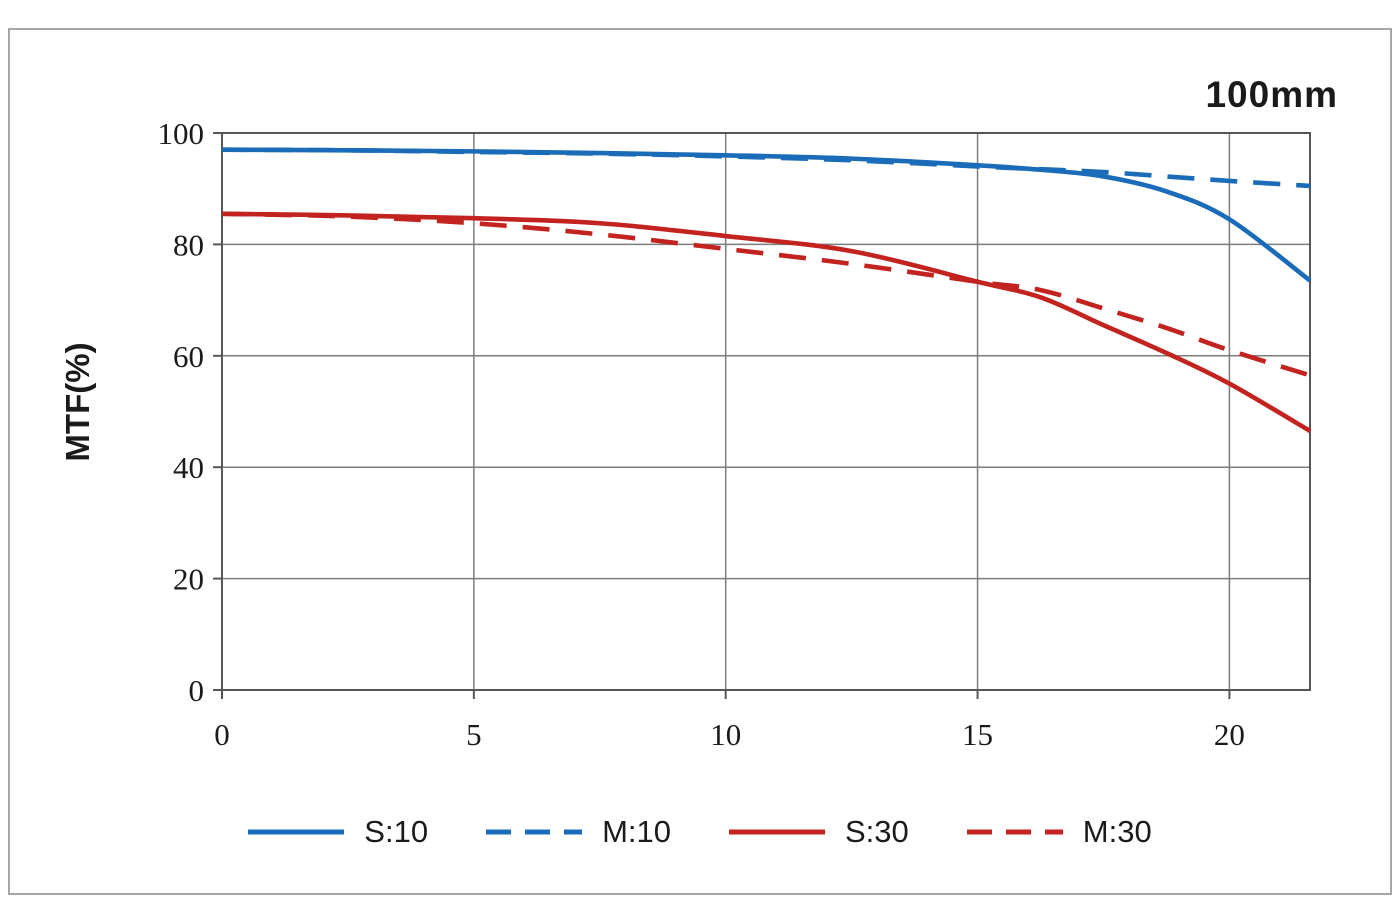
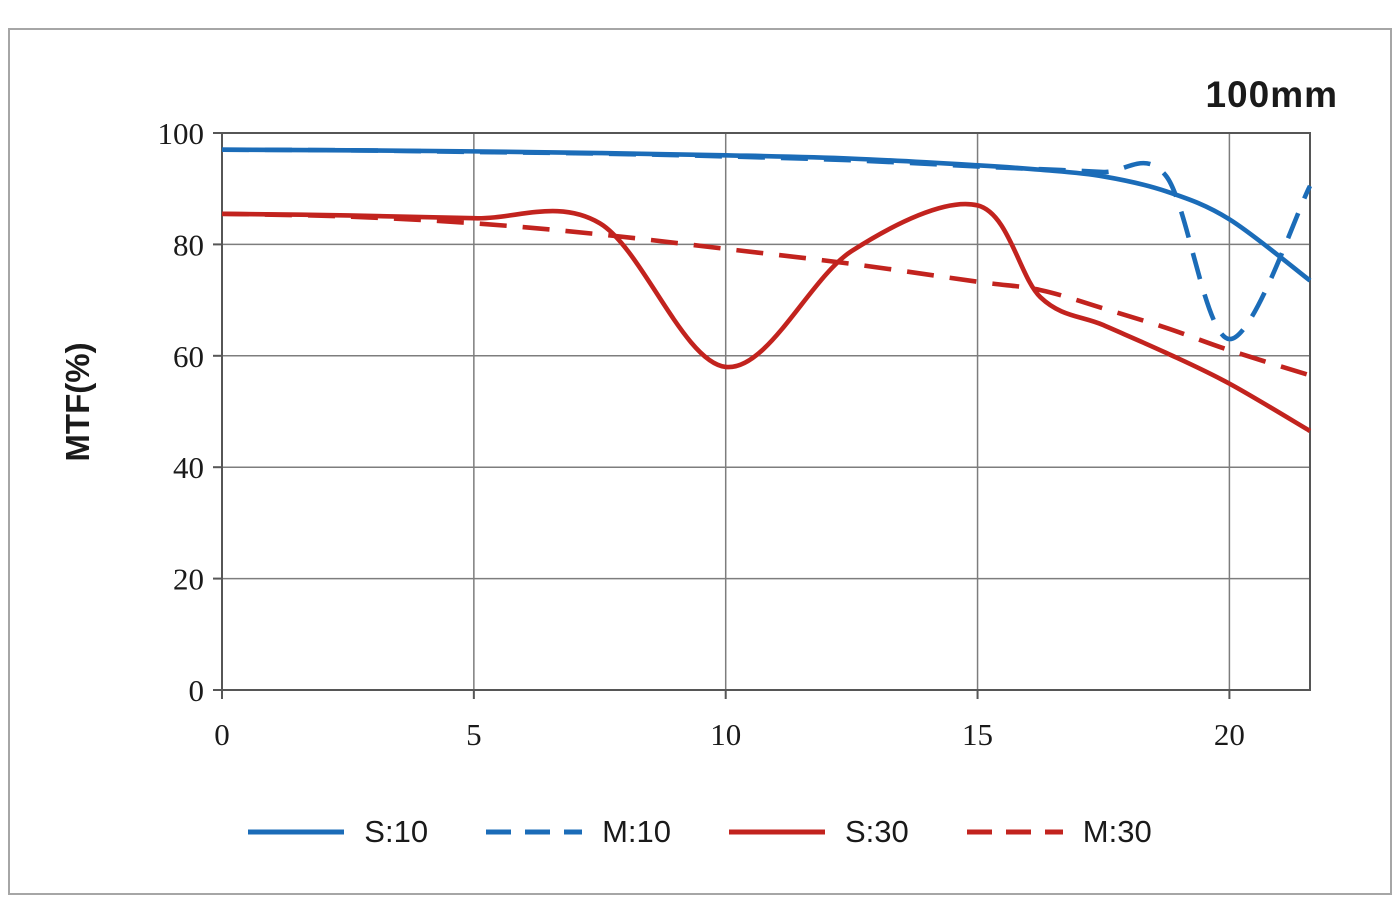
S:30/10: 82 -> 58
S:30/15: 73 -> 87
M:10/20: 91 -> 63
